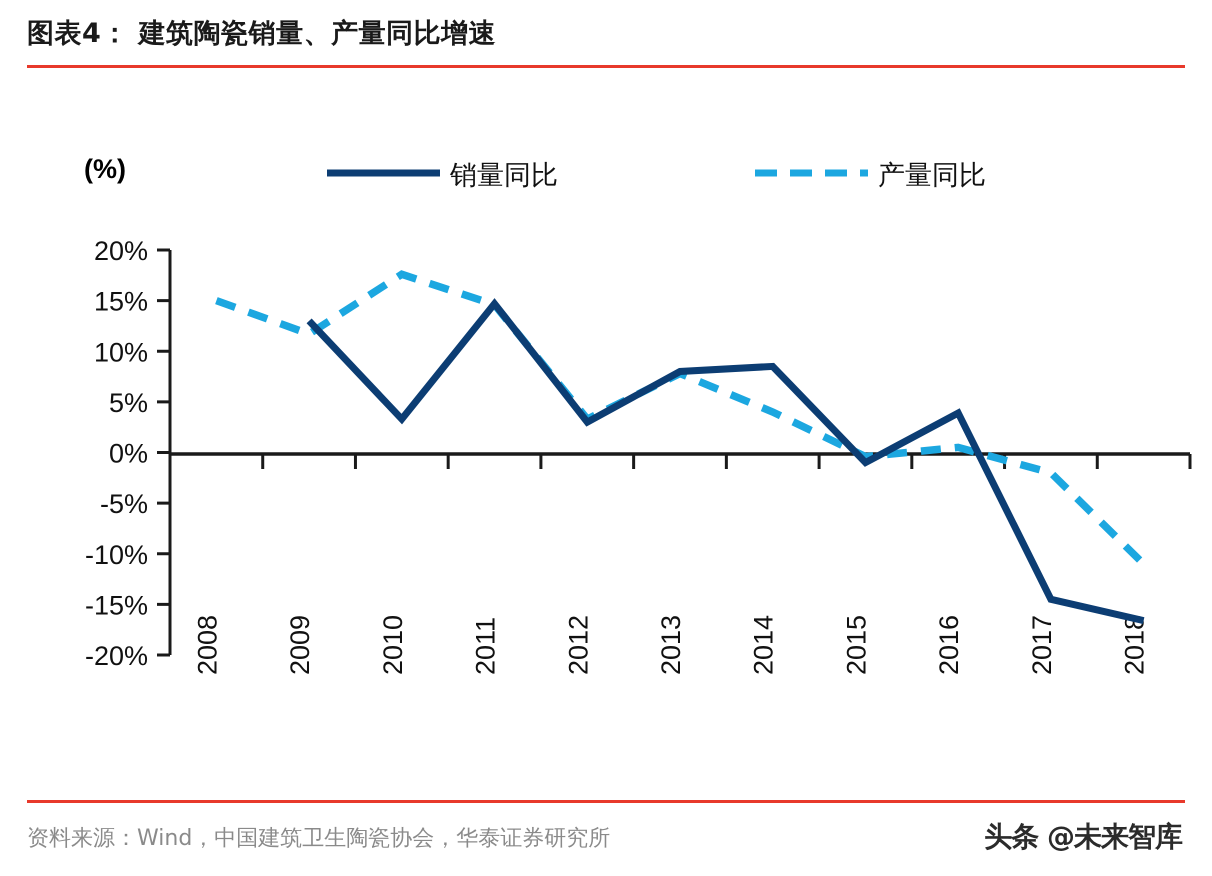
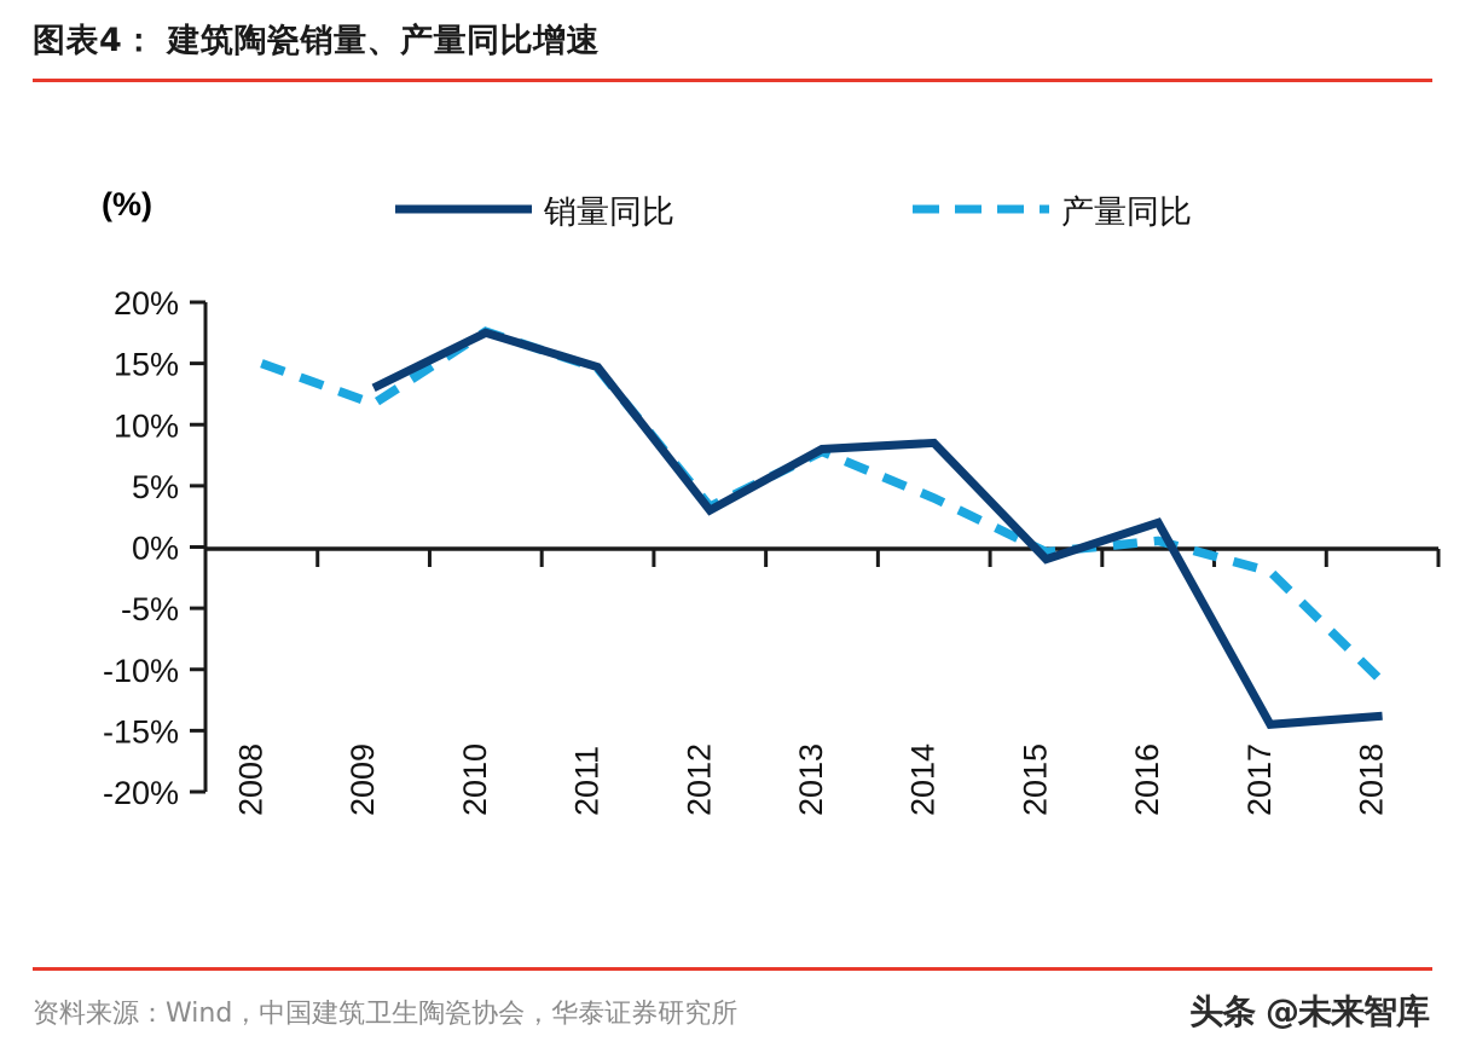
销量同比/2010: 3.3% -> 17.5%
销量同比/2016: 3.9% -> 2.0%
销量同比/2018: -16.6% -> -13.8%
